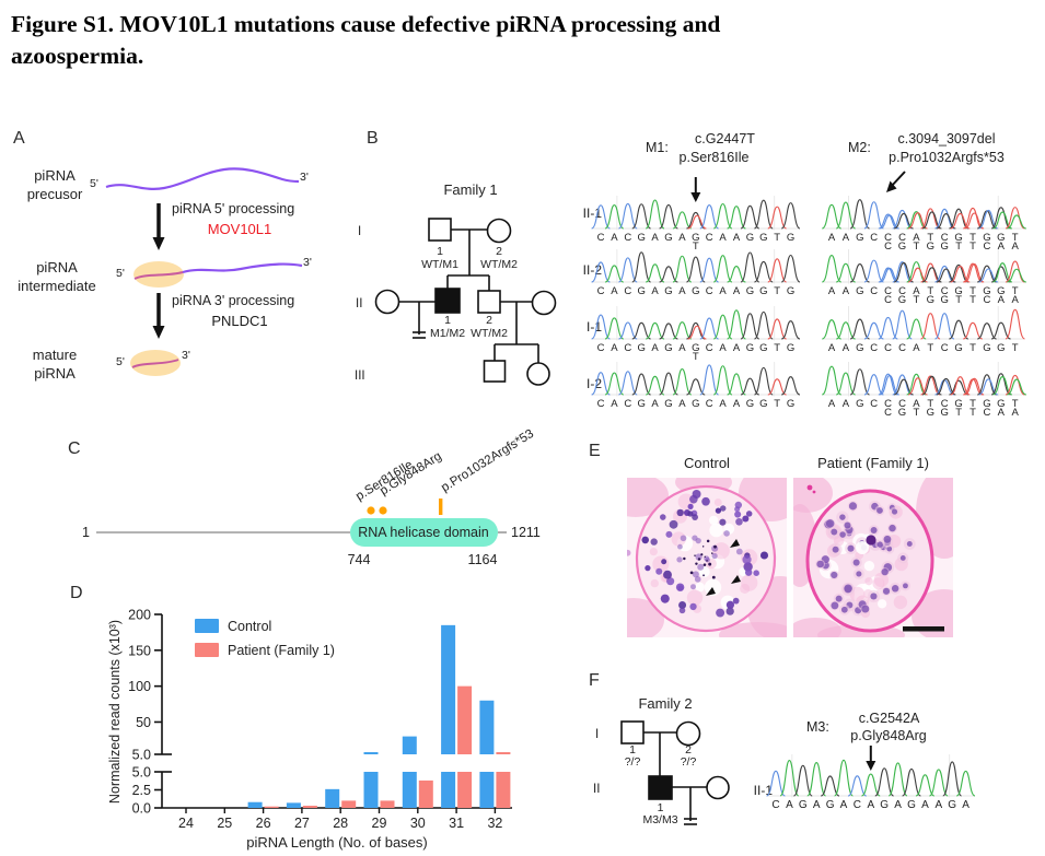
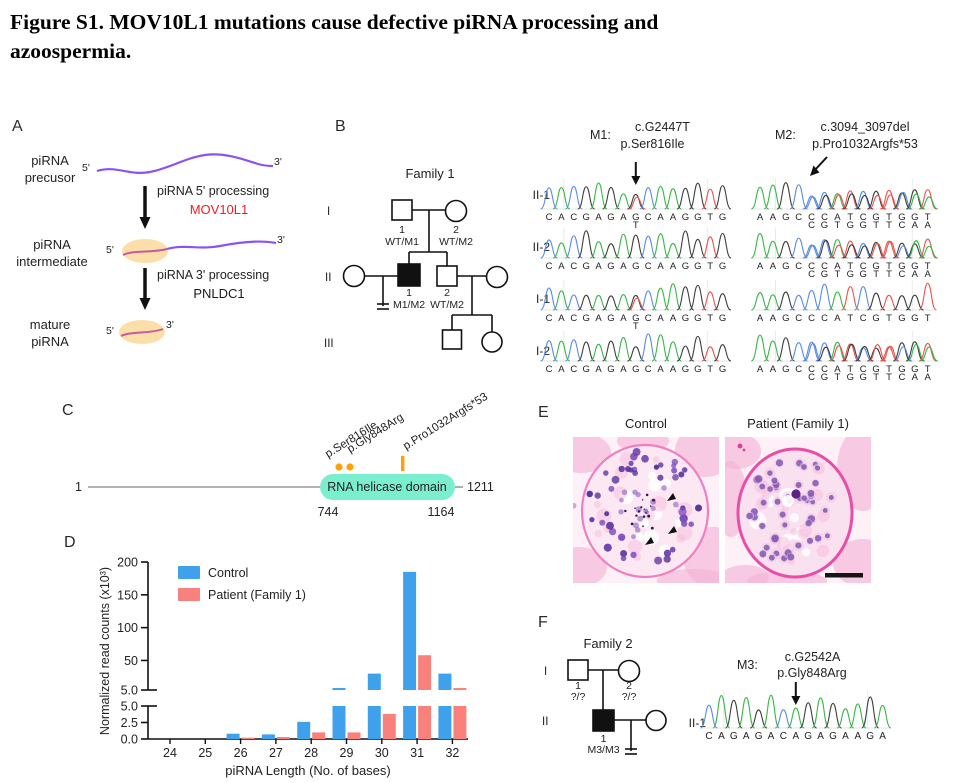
Patient (Family 1)/31: 100 -> 60
Control/32: 80 -> 30
